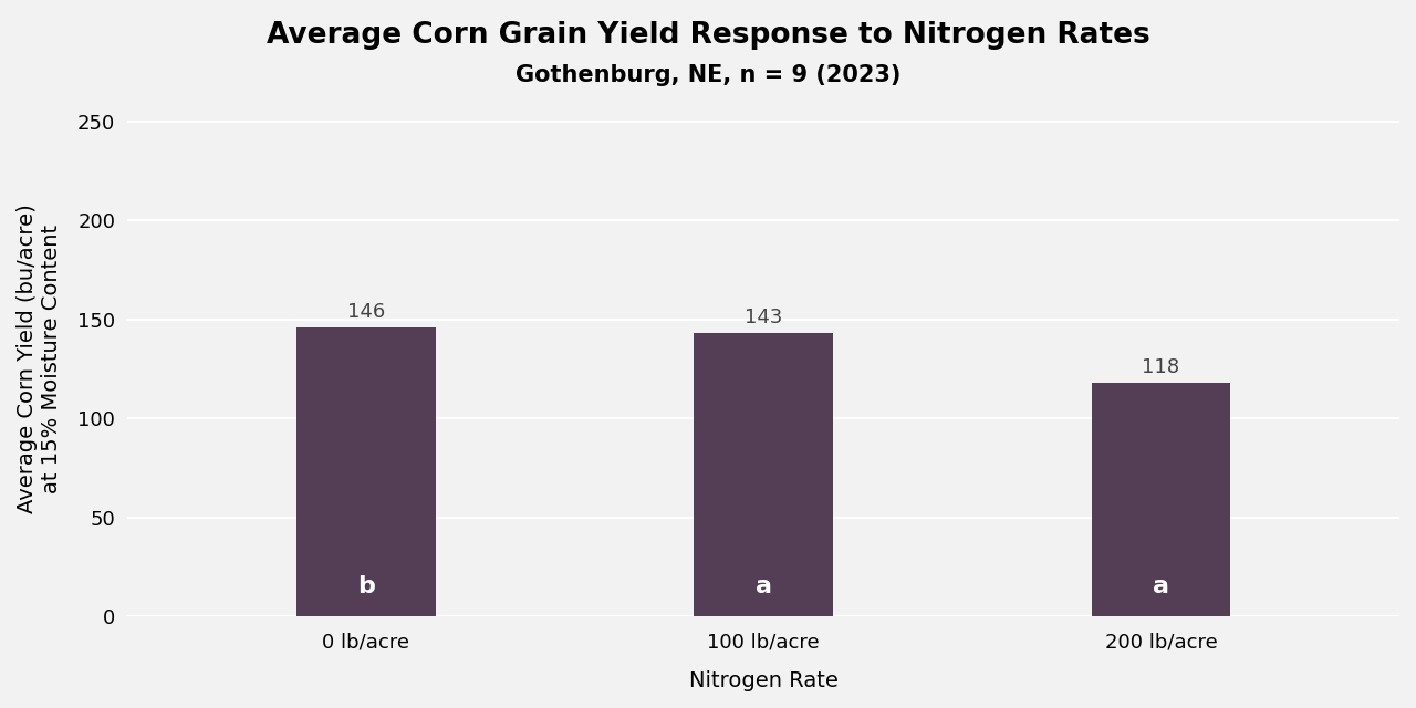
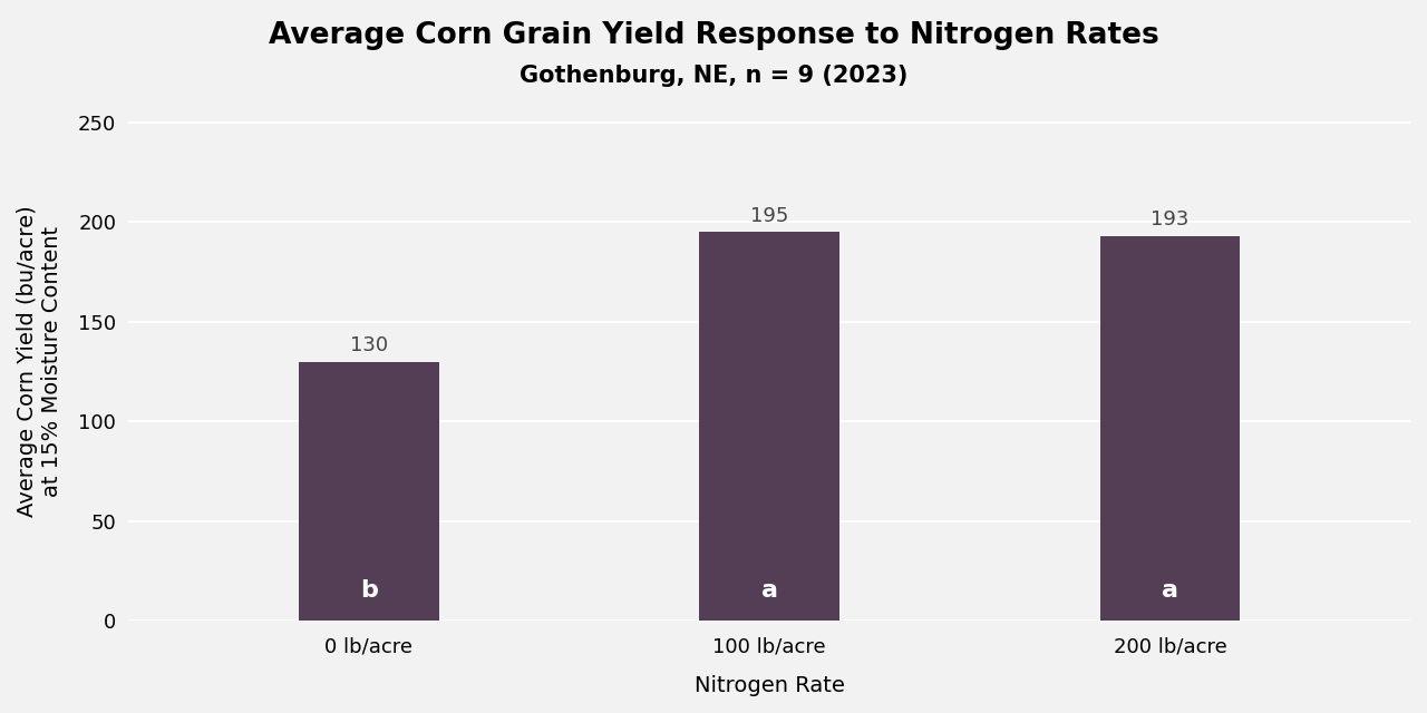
0 lb/acre: 146 -> 130
100 lb/acre: 143 -> 195
200 lb/acre: 118 -> 193
